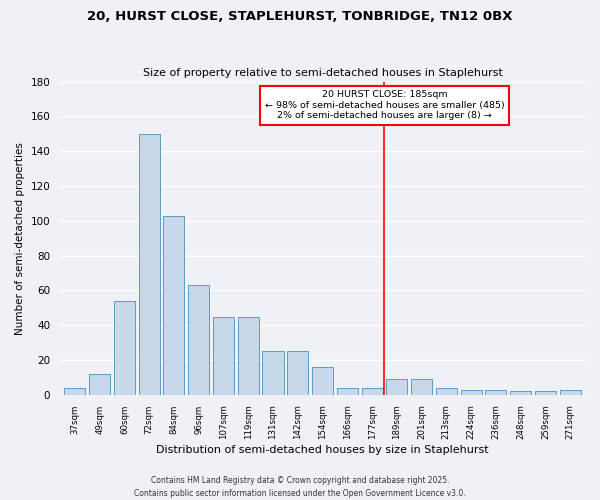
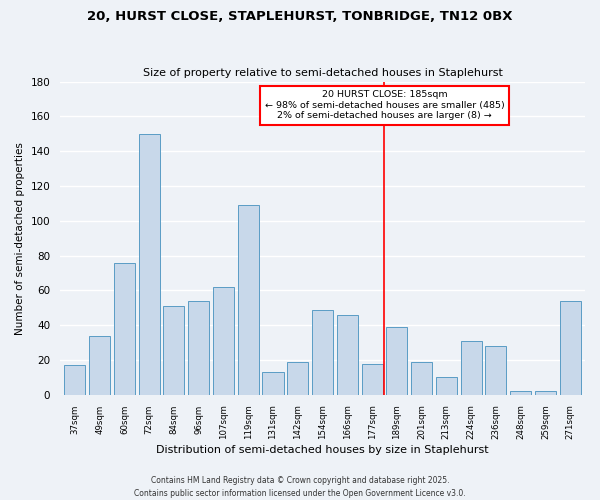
37sqm: 4 -> 17
49sqm: 12 -> 34
60sqm: 54 -> 76
84sqm: 103 -> 51
96sqm: 63 -> 54
107sqm: 45 -> 62
119sqm: 45 -> 109
131sqm: 25 -> 13
142sqm: 25 -> 19
154sqm: 16 -> 49
166sqm: 4 -> 46
177sqm: 4 -> 18
189sqm: 9 -> 39
201sqm: 9 -> 19
213sqm: 4 -> 10
224sqm: 3 -> 31
236sqm: 3 -> 28
271sqm: 3 -> 54
